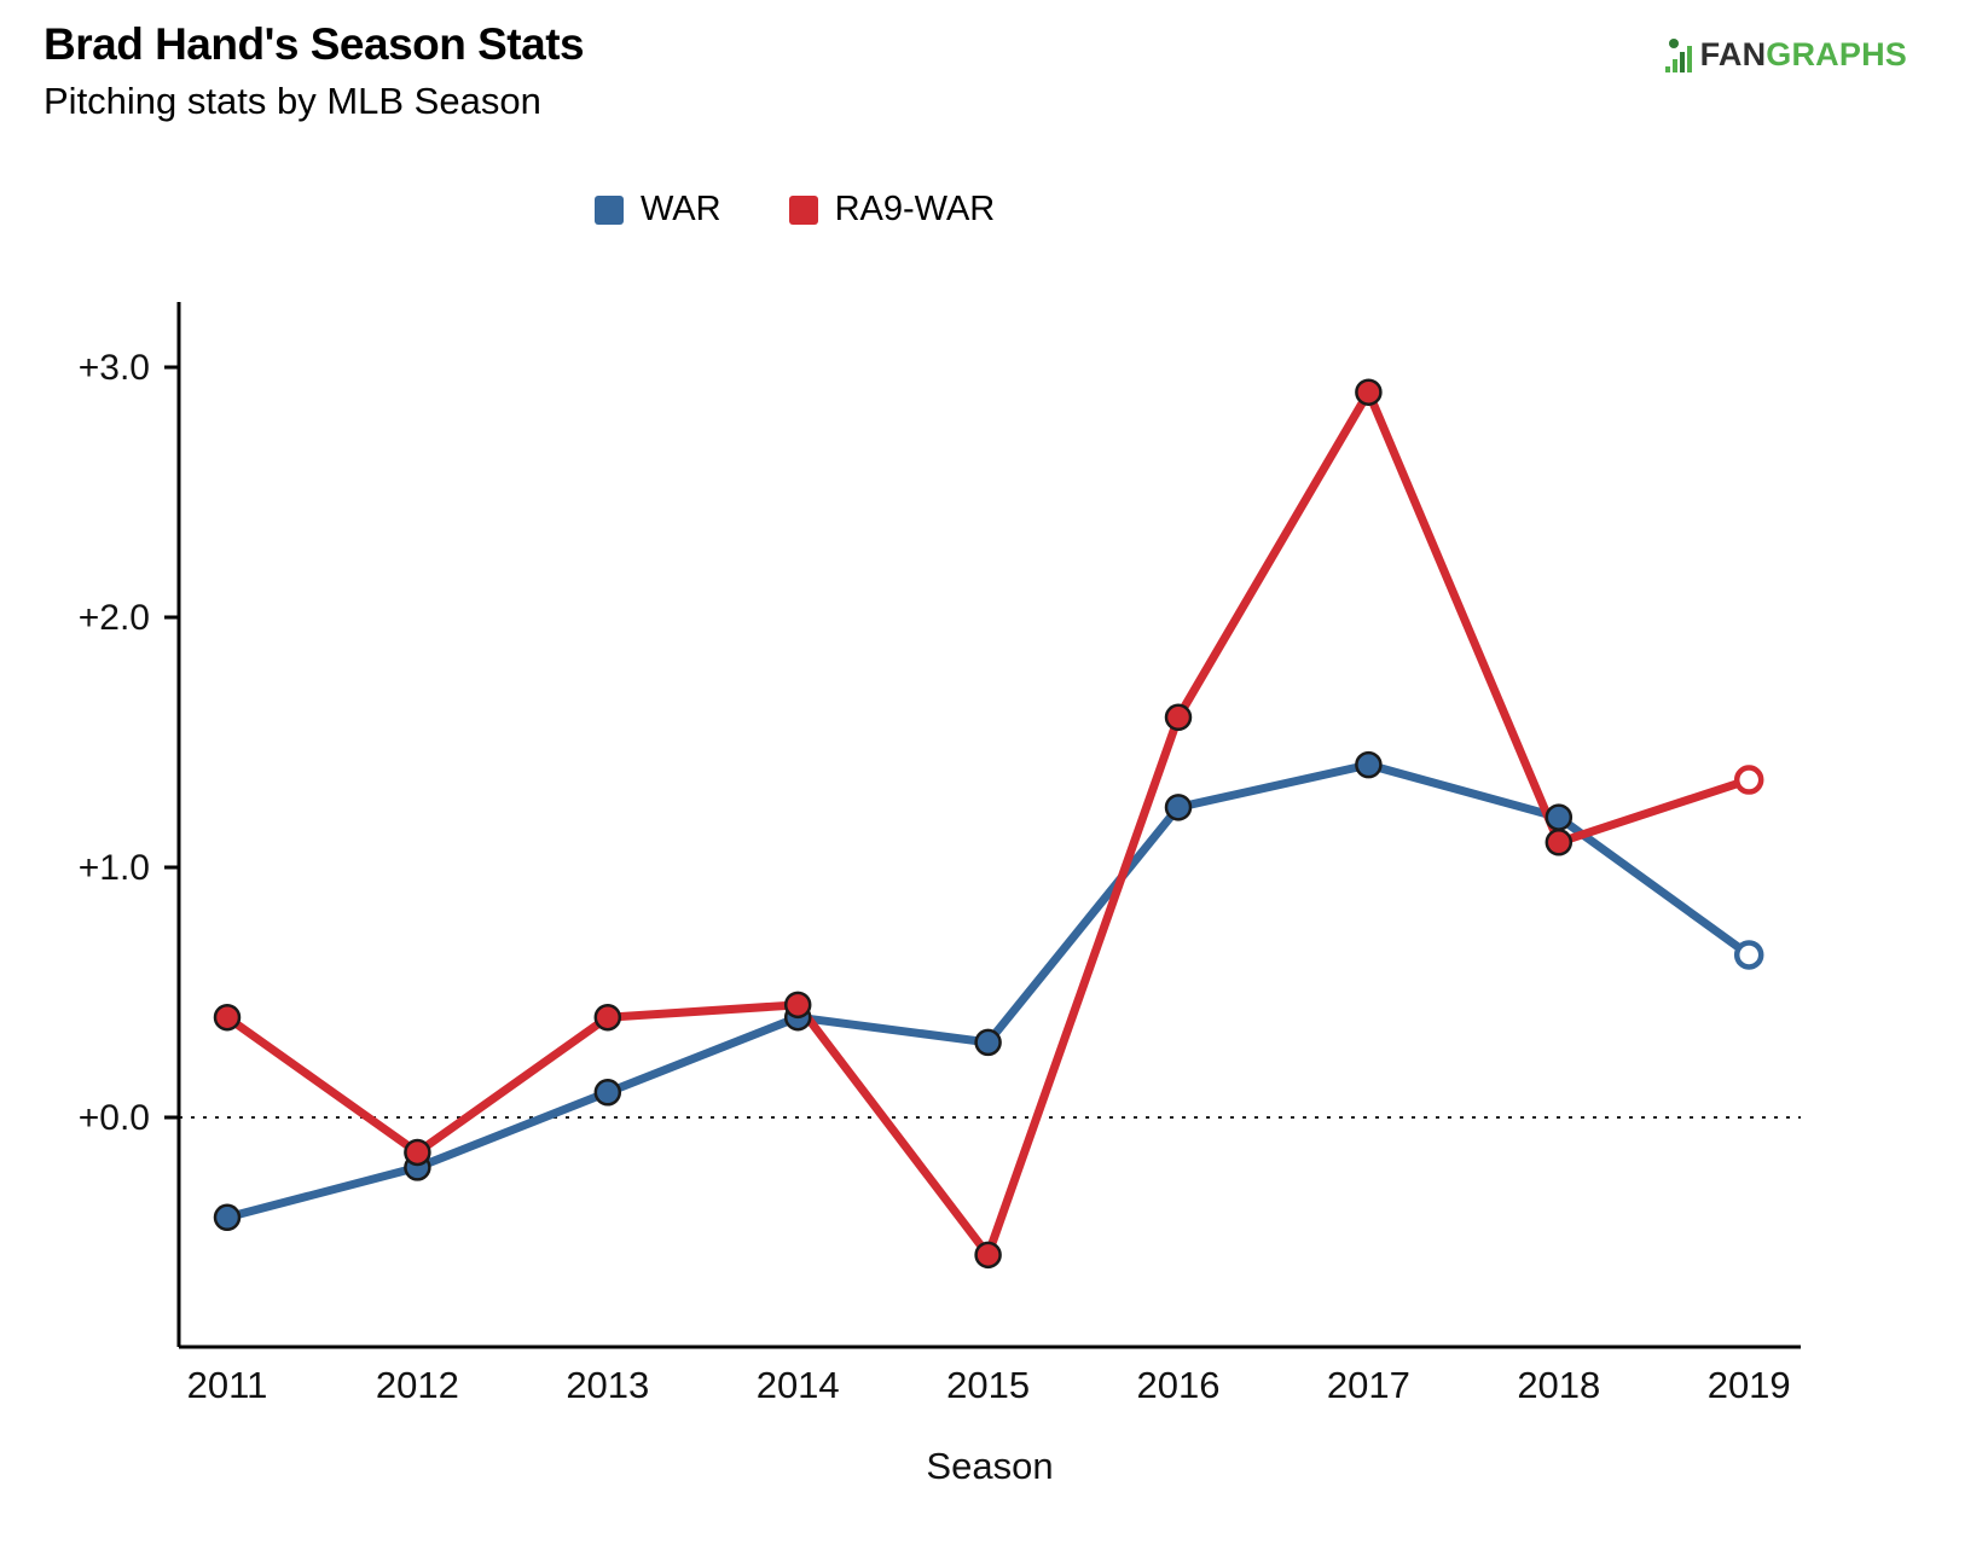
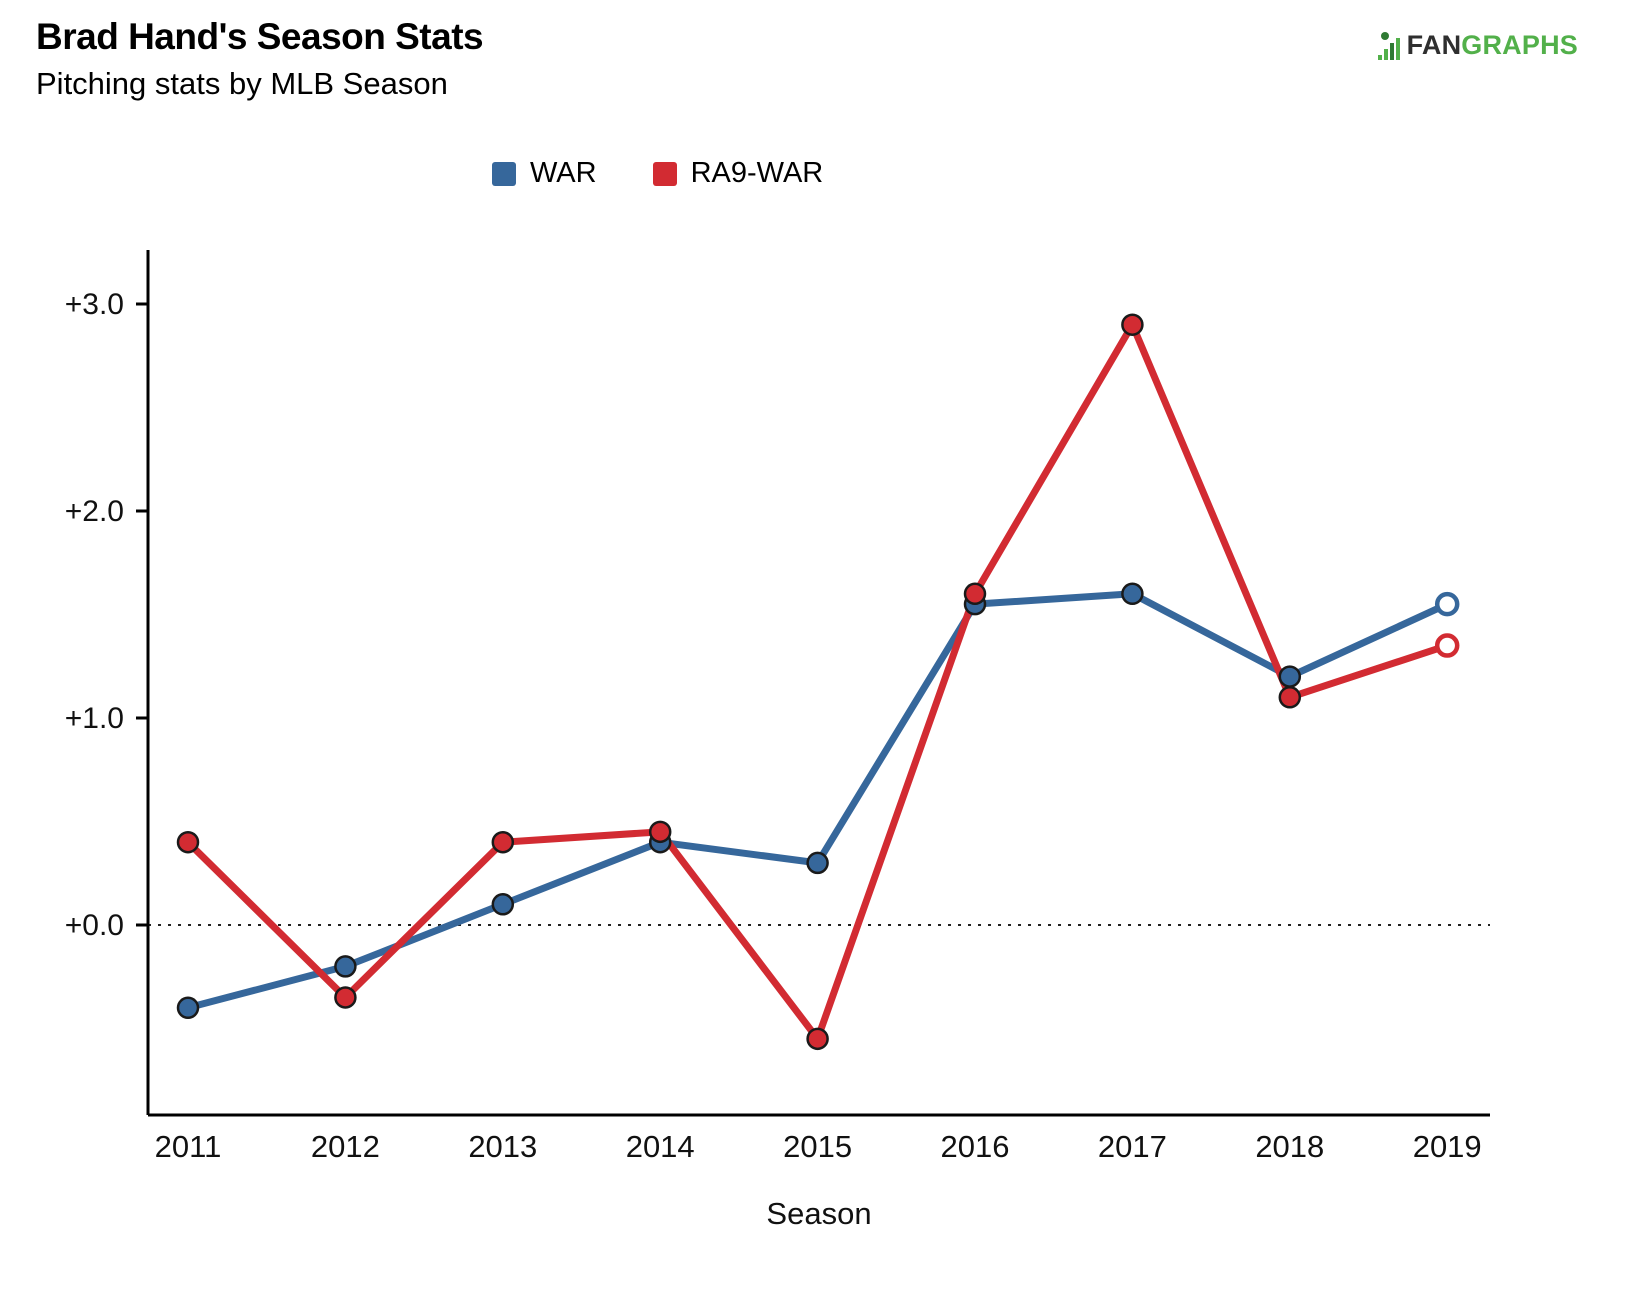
RA9-WAR/2012: -0.14 -> -0.35
WAR/2016: 1.24 -> 1.55
WAR/2017: 1.41 -> 1.60
WAR/2019: 0.65 -> 1.55
